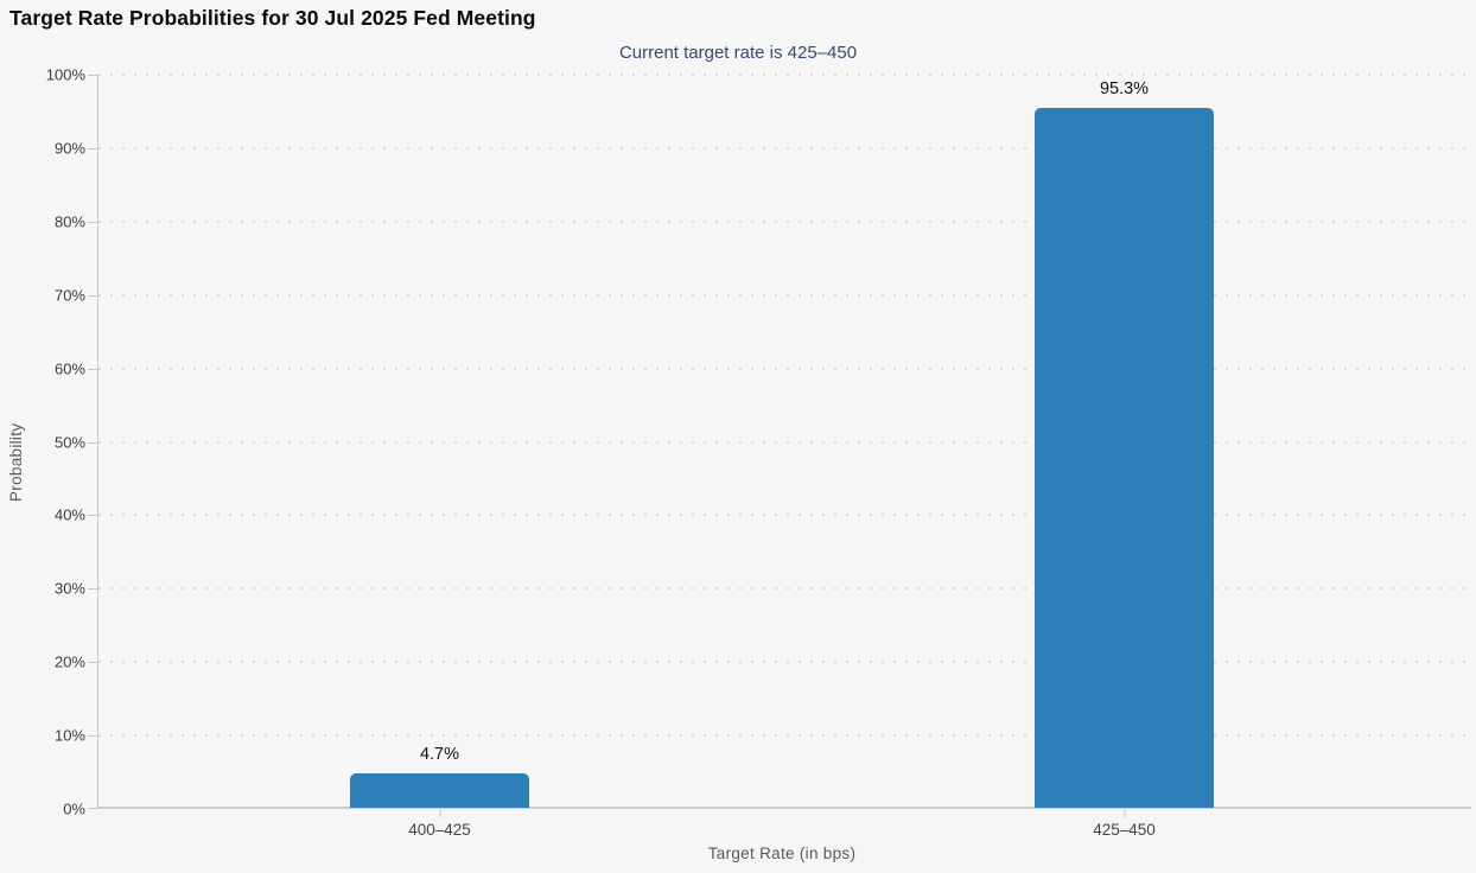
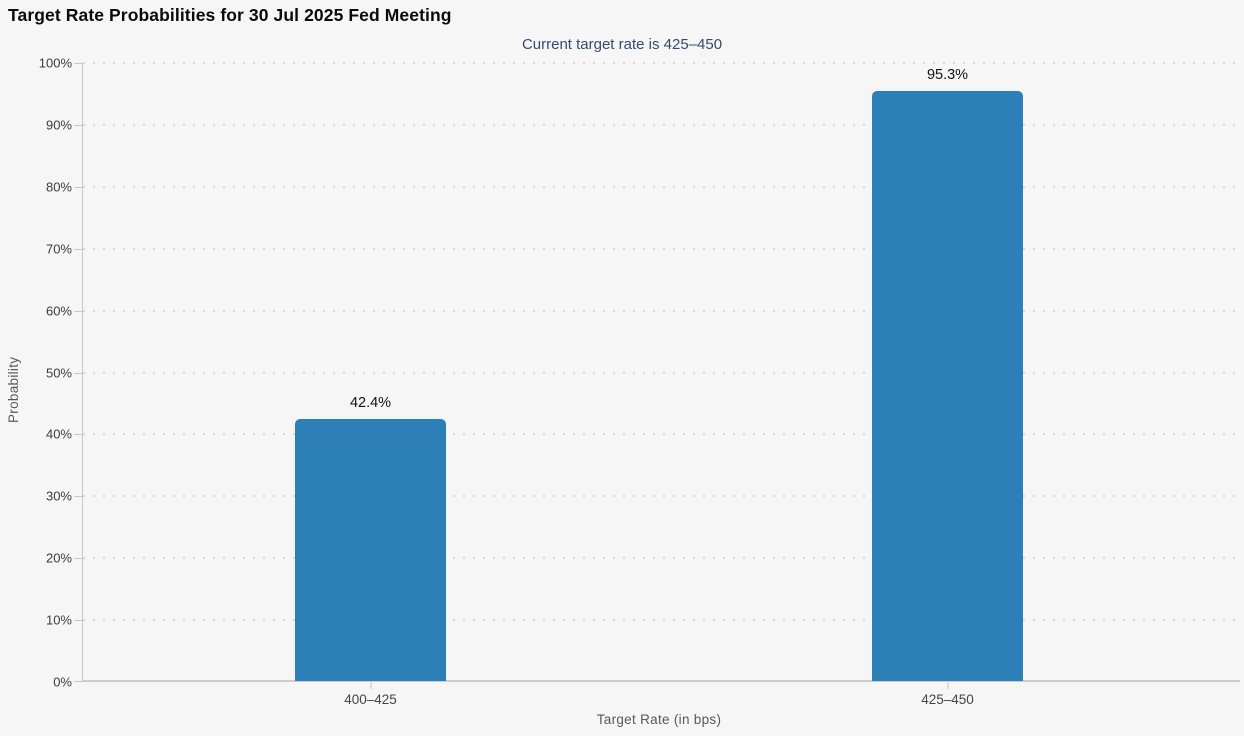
400–425: 4.7% -> 42.4%
